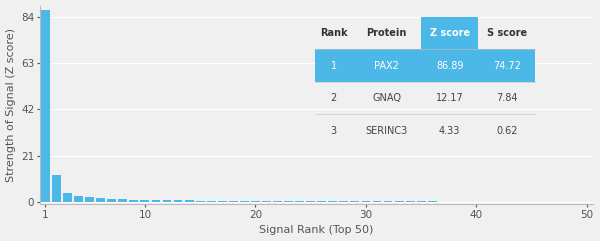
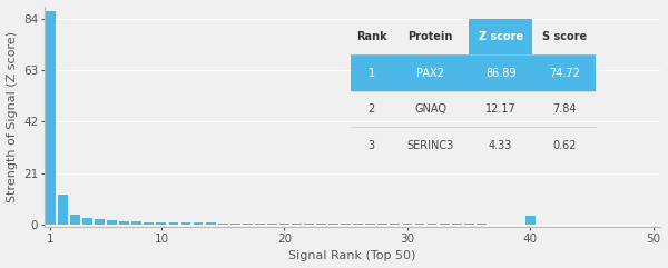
40: 0.2 -> 3.5
